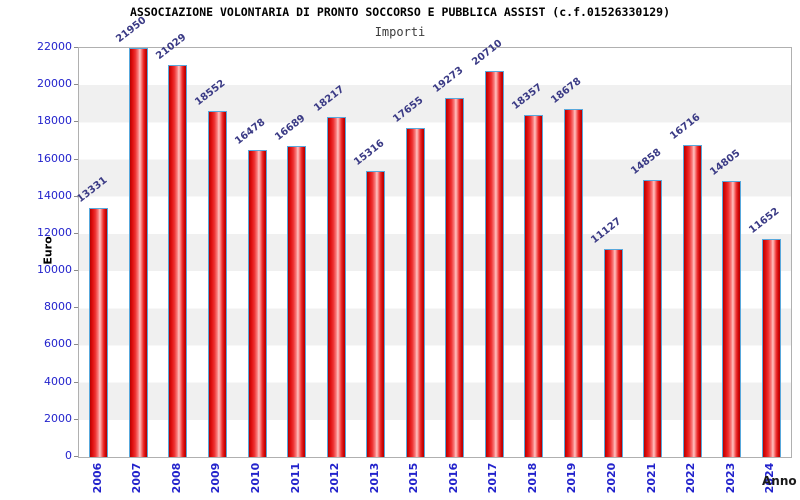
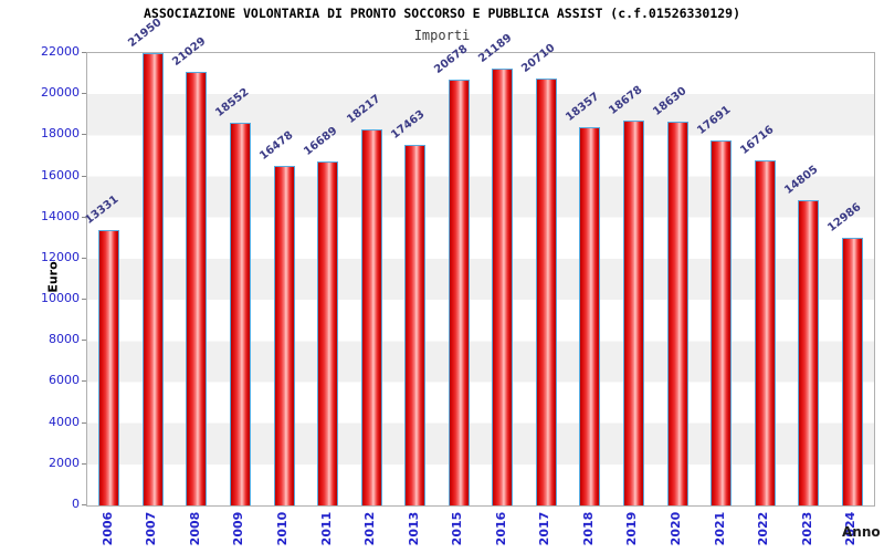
2013: 15316 -> 17463
2015: 17655 -> 20678
2016: 19273 -> 21189
2020: 11127 -> 18630
2021: 14858 -> 17691
2024: 11652 -> 12986
